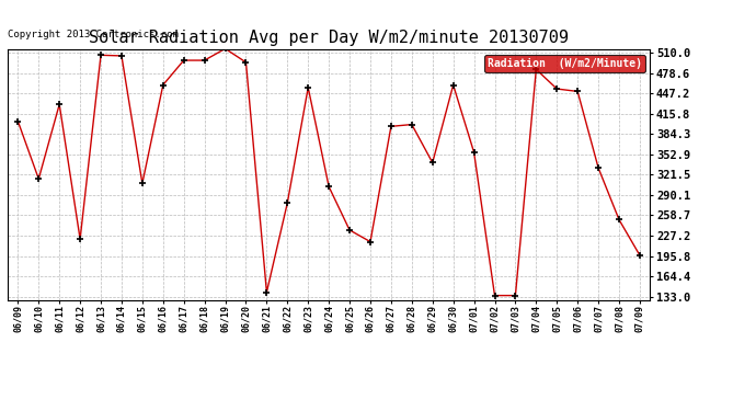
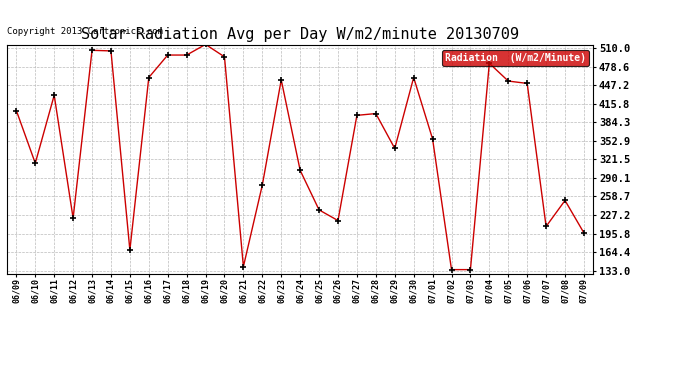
06/15: 308 -> 168
07/07: 332 -> 208
